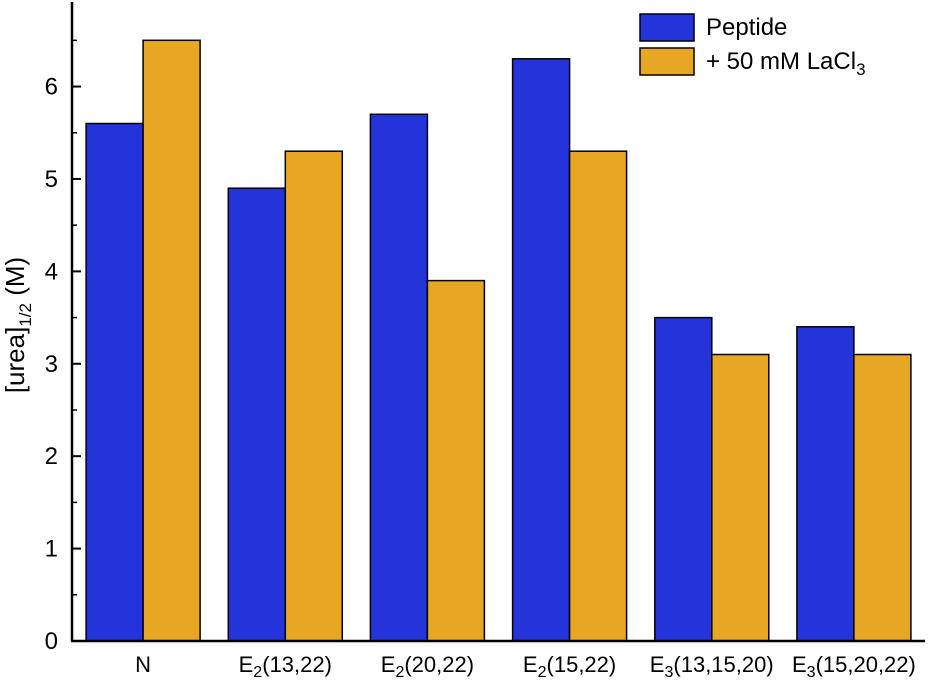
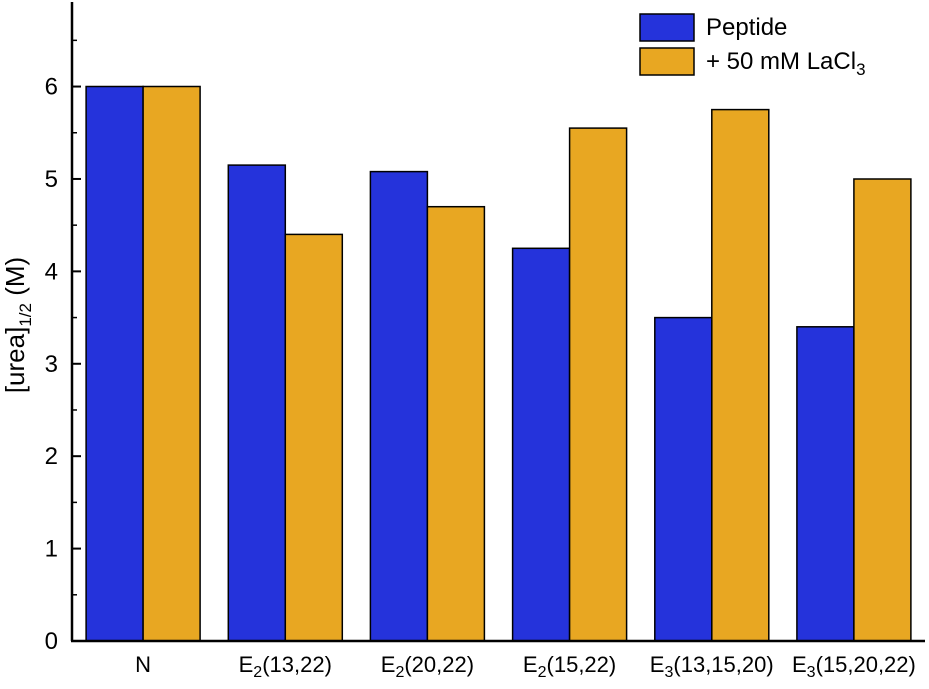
Peptide/N: 5.6 -> 6.0
+ 50 mM LaCl3/N: 6.5 -> 6.0
Peptide/E2(13,22): 4.9 -> 5.2
+ 50 mM LaCl3/E2(13,22): 5.3 -> 4.4
Peptide/E2(20,22): 5.7 -> 5.1
+ 50 mM LaCl3/E2(20,22): 3.9 -> 4.7
Peptide/E2(15,22): 6.3 -> 4.2
+ 50 mM LaCl3/E2(15,22): 5.3 -> 5.5
+ 50 mM LaCl3/E3(13,15,20): 3.1 -> 5.8
+ 50 mM LaCl3/E3(15,20,22): 3.1 -> 5.0
